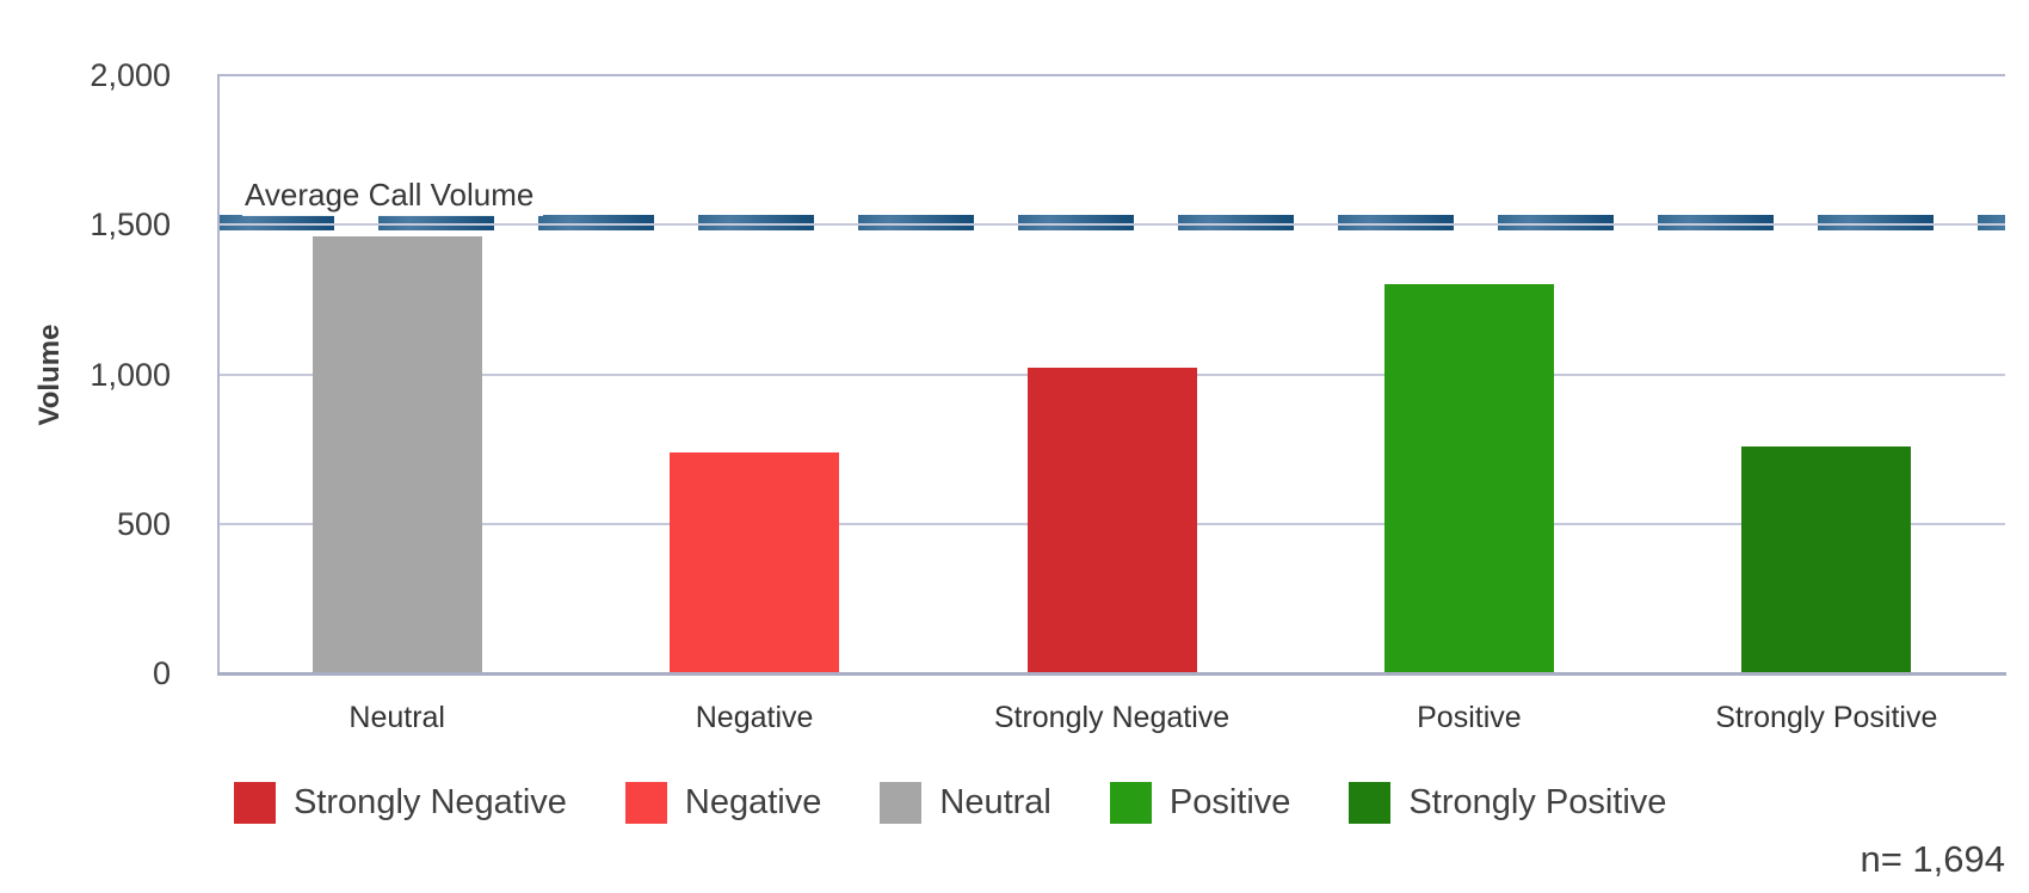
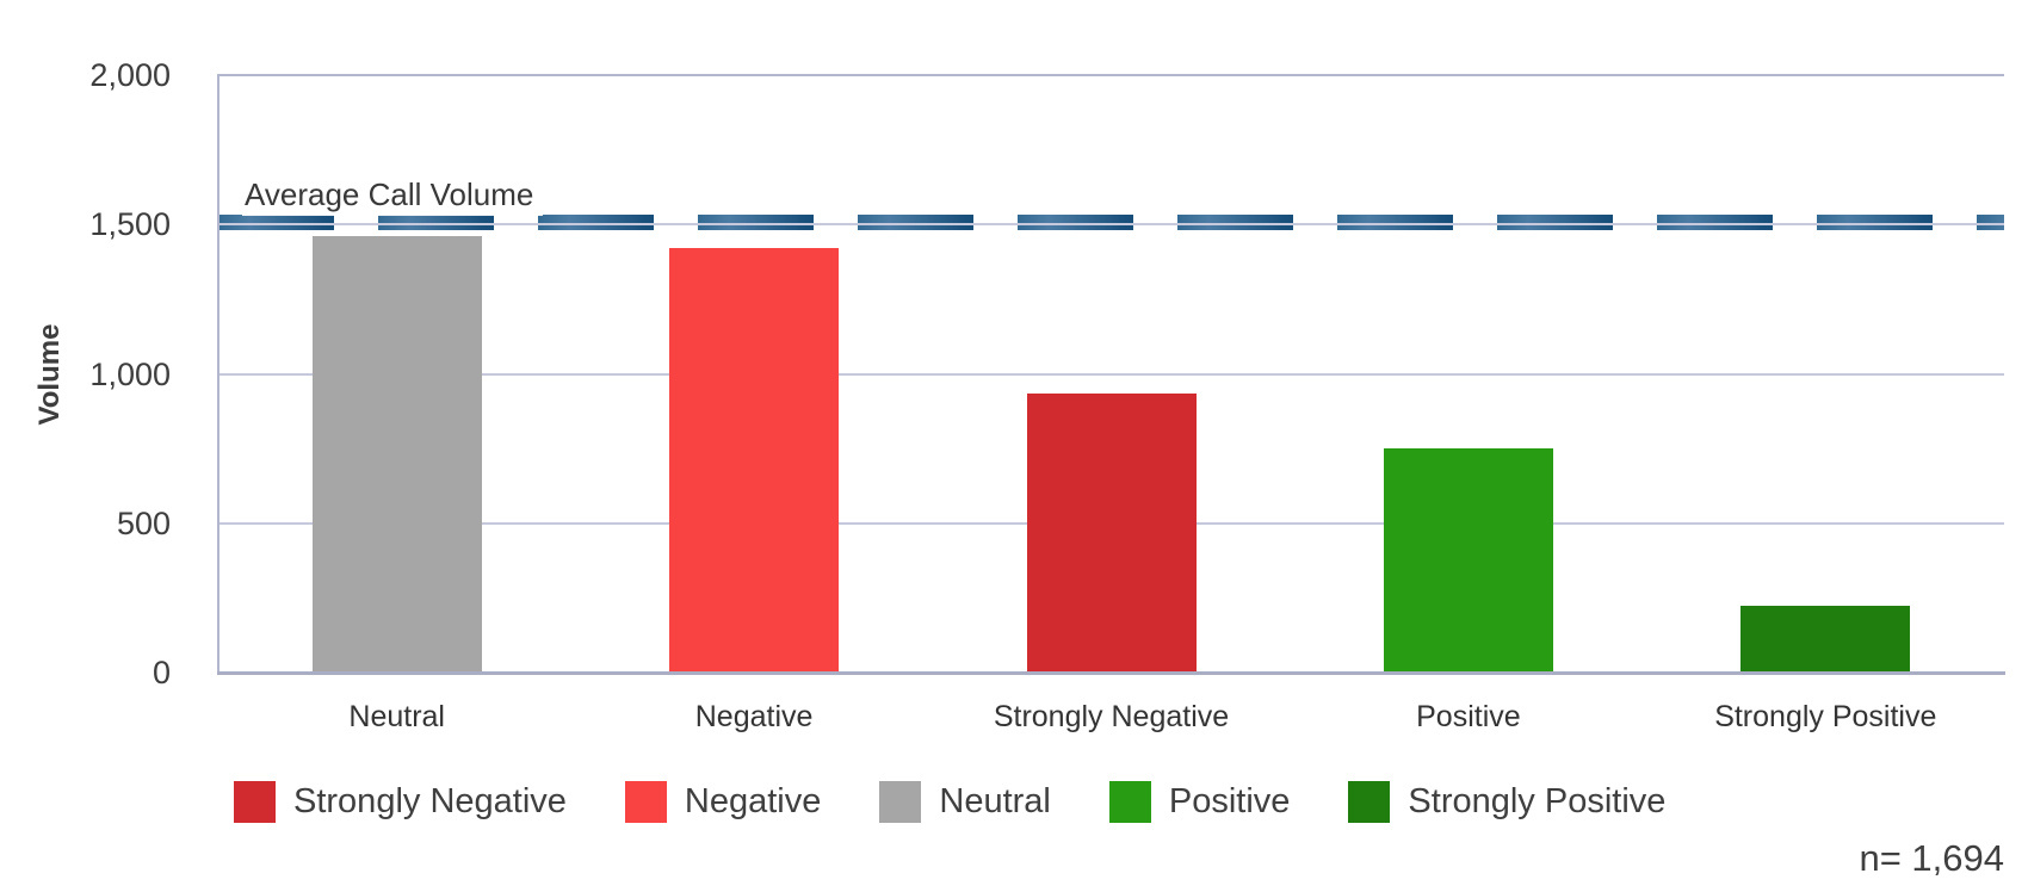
Negative: 740 -> 1420
Strongly Negative: 1020 -> 940
Positive: 1300 -> 750
Strongly Positive: 760 -> 220
